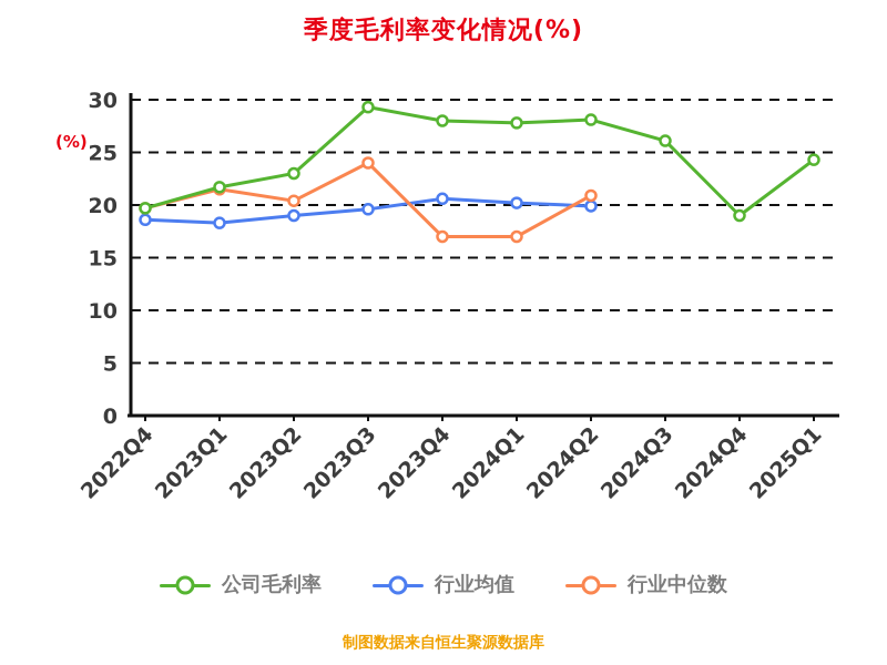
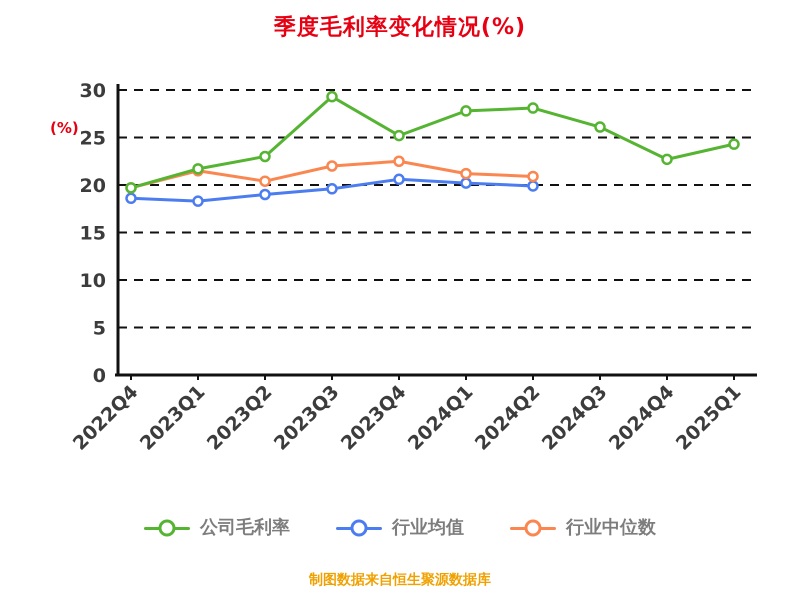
行业中位数/2023Q3: 24 -> 22
公司毛利率/2023Q4: 28 -> 25
行业中位数/2023Q4: 17 -> 22
行业中位数/2024Q1: 17 -> 21
公司毛利率/2024Q4: 19 -> 23
